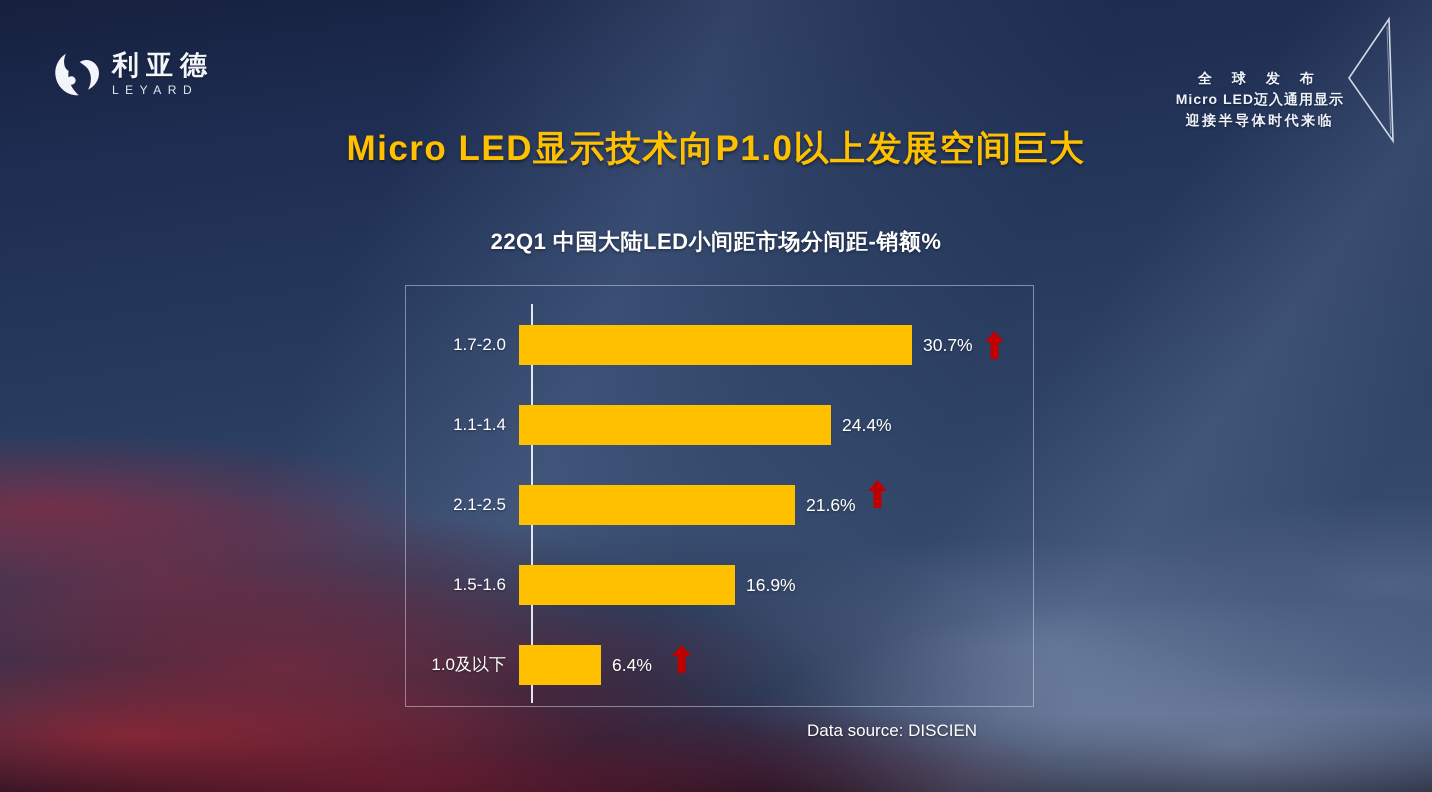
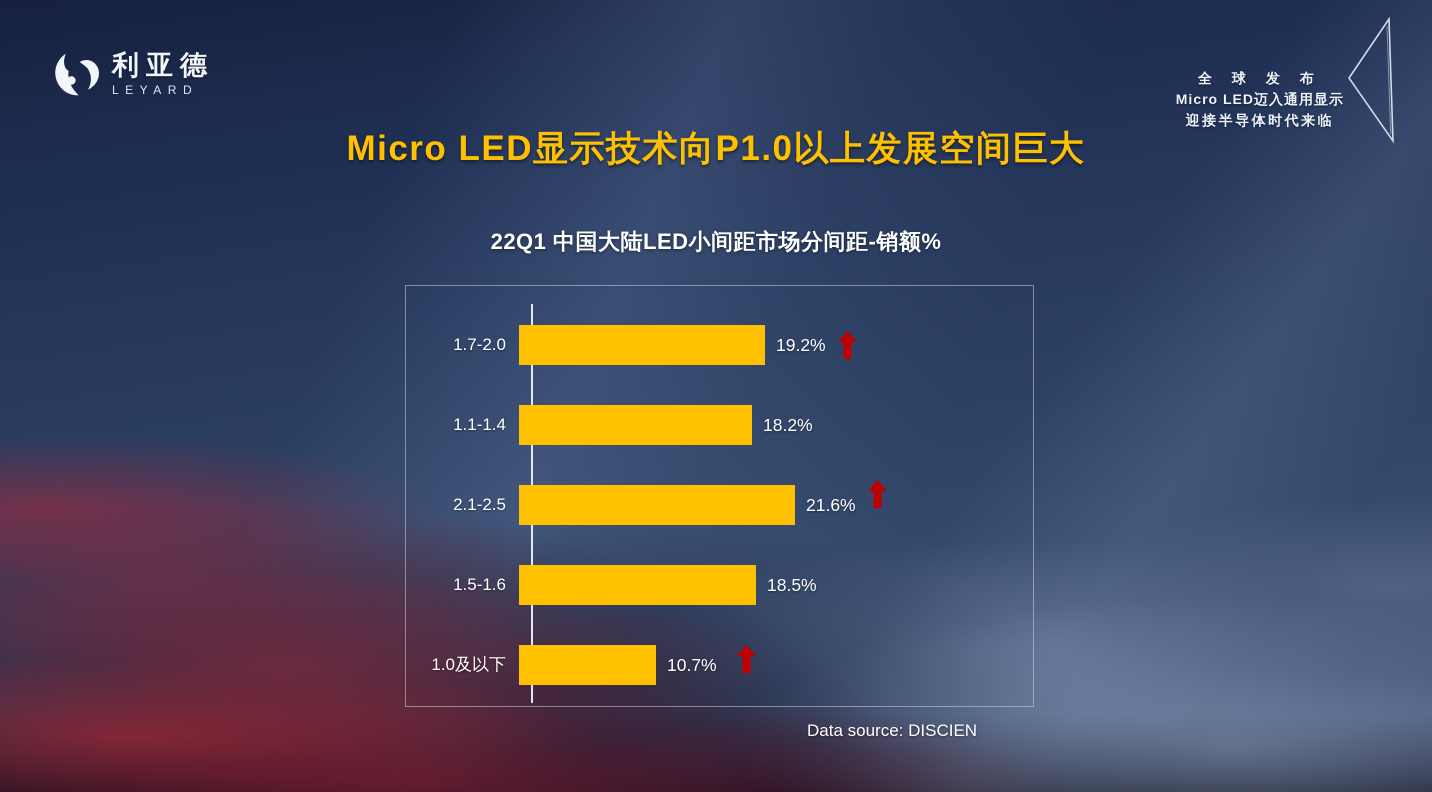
1.7-2.0: 30.7% -> 19.2%
1.1-1.4: 24.4% -> 18.2%
1.5-1.6: 16.9% -> 18.5%
1.0及以下: 6.4% -> 10.7%
